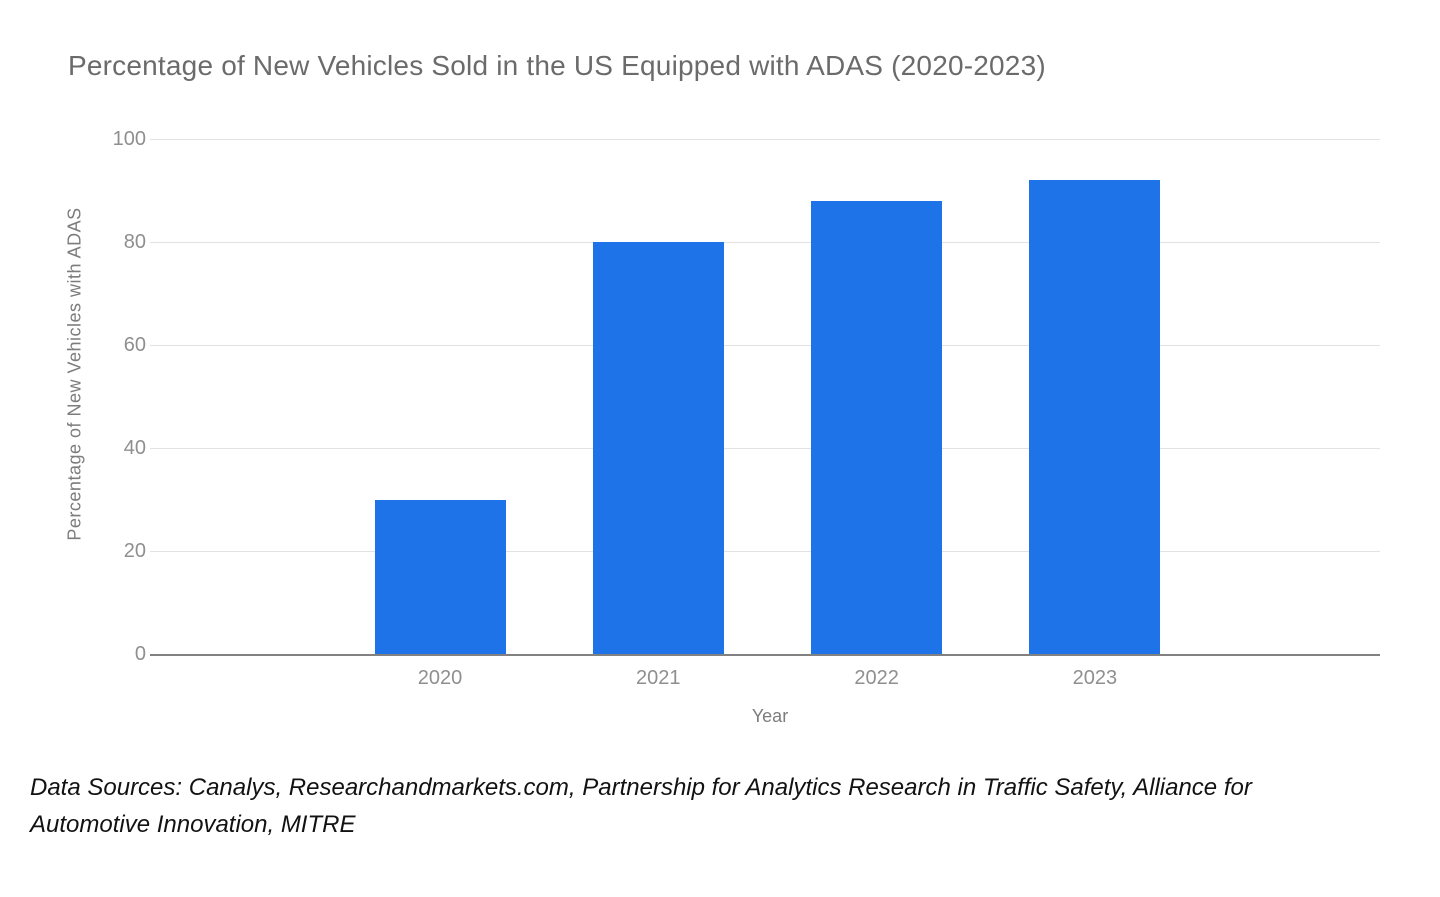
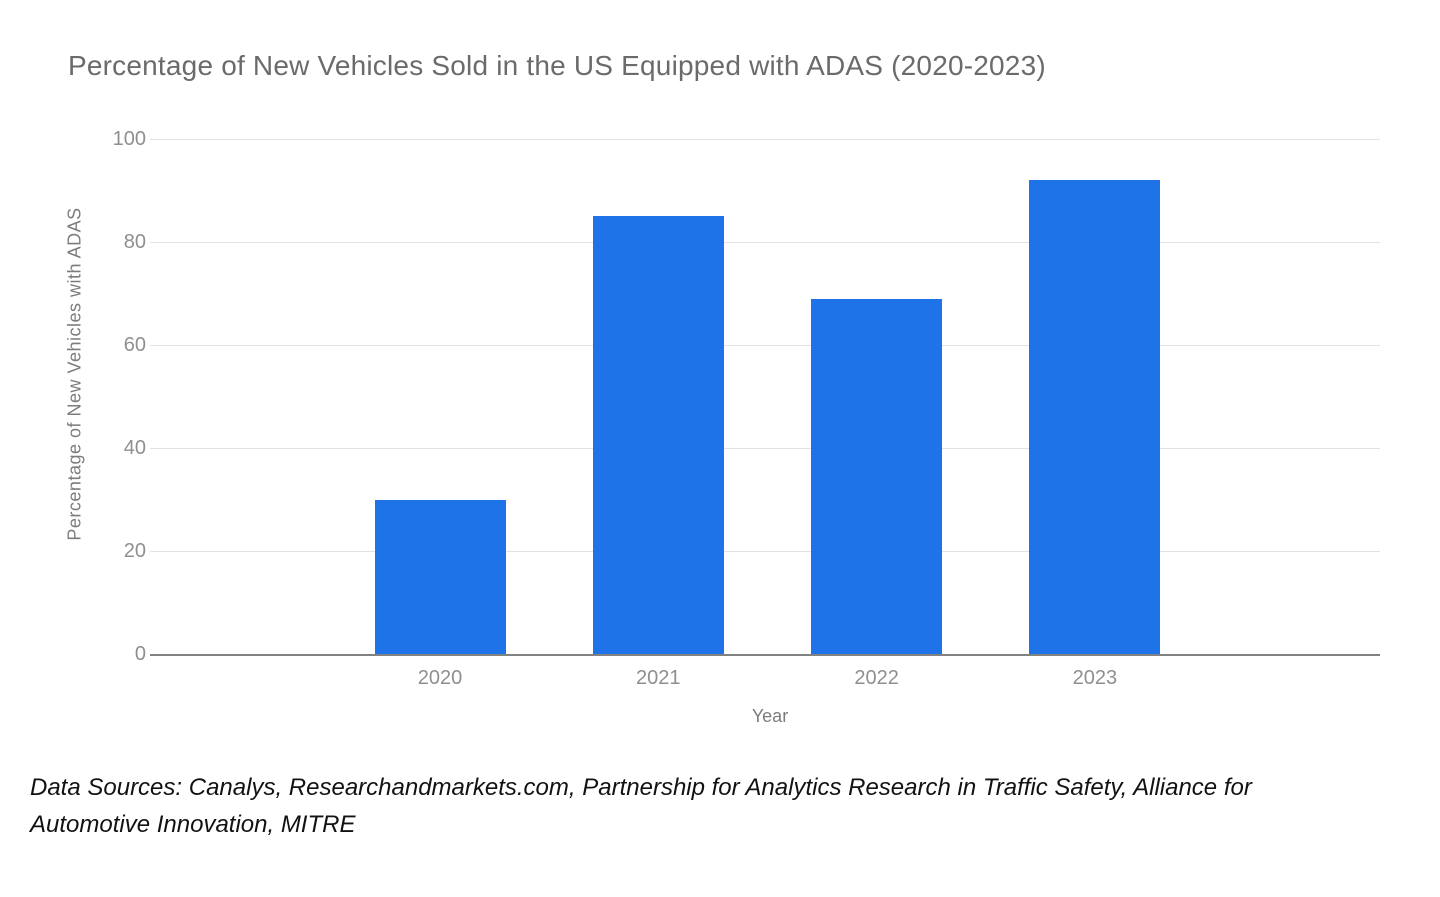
2021: 80 -> 85
2022: 88 -> 69
